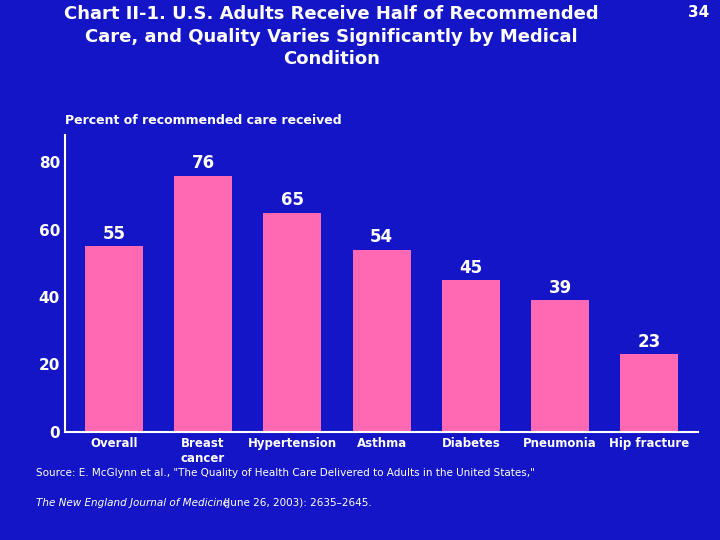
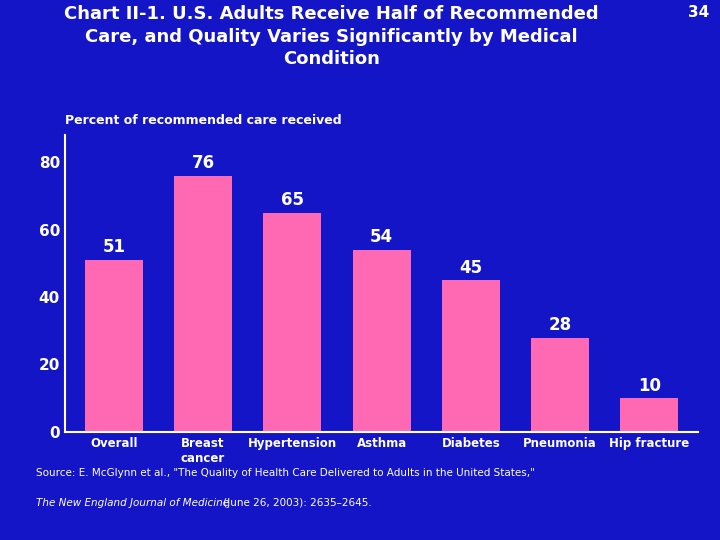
Overall: 55 -> 51
Pneumonia: 39 -> 28
Hip fracture: 23 -> 10
